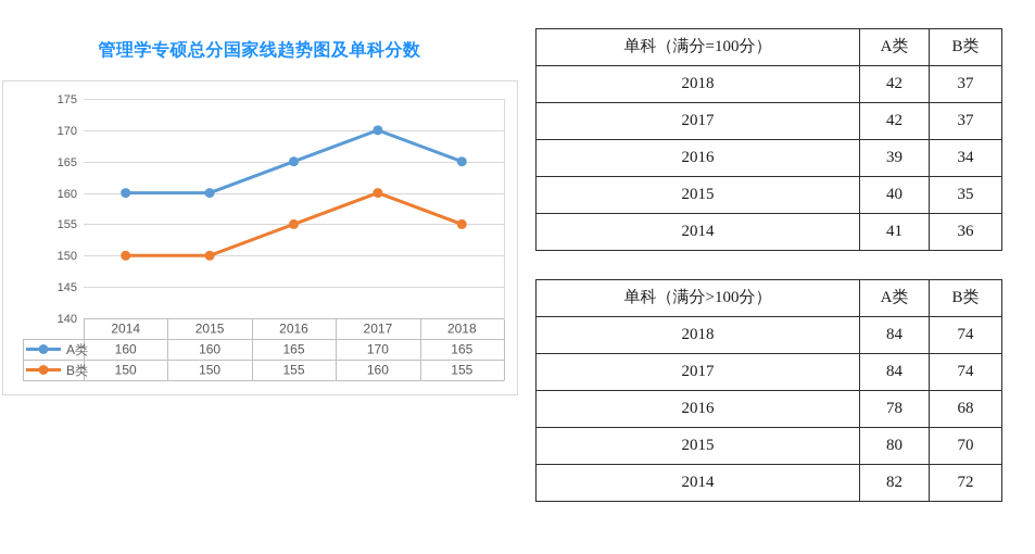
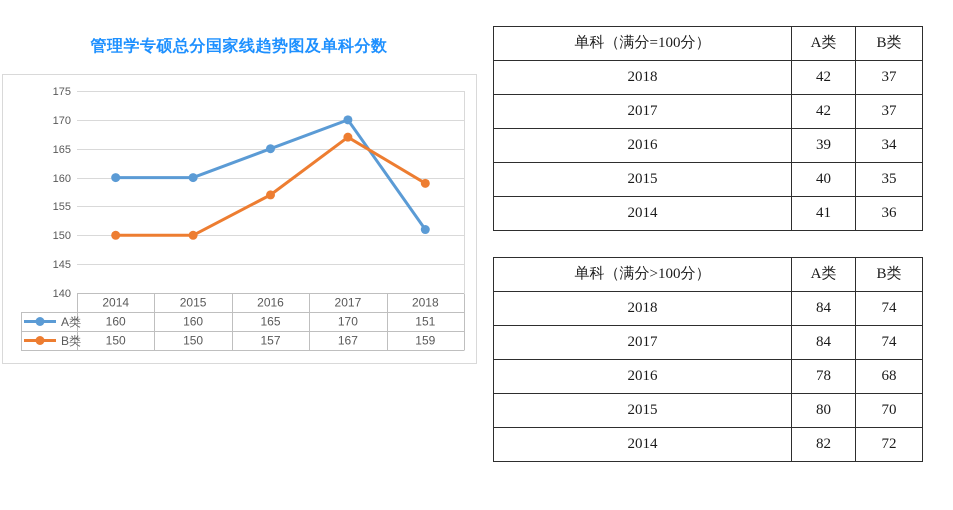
管理学专硕总分国家线趋势图及单科分数/B类/2016: 155 -> 157
管理学专硕总分国家线趋势图及单科分数/B类/2017: 160 -> 167
管理学专硕总分国家线趋势图及单科分数/A类/2018: 165 -> 151
管理学专硕总分国家线趋势图及单科分数/B类/2018: 155 -> 159
